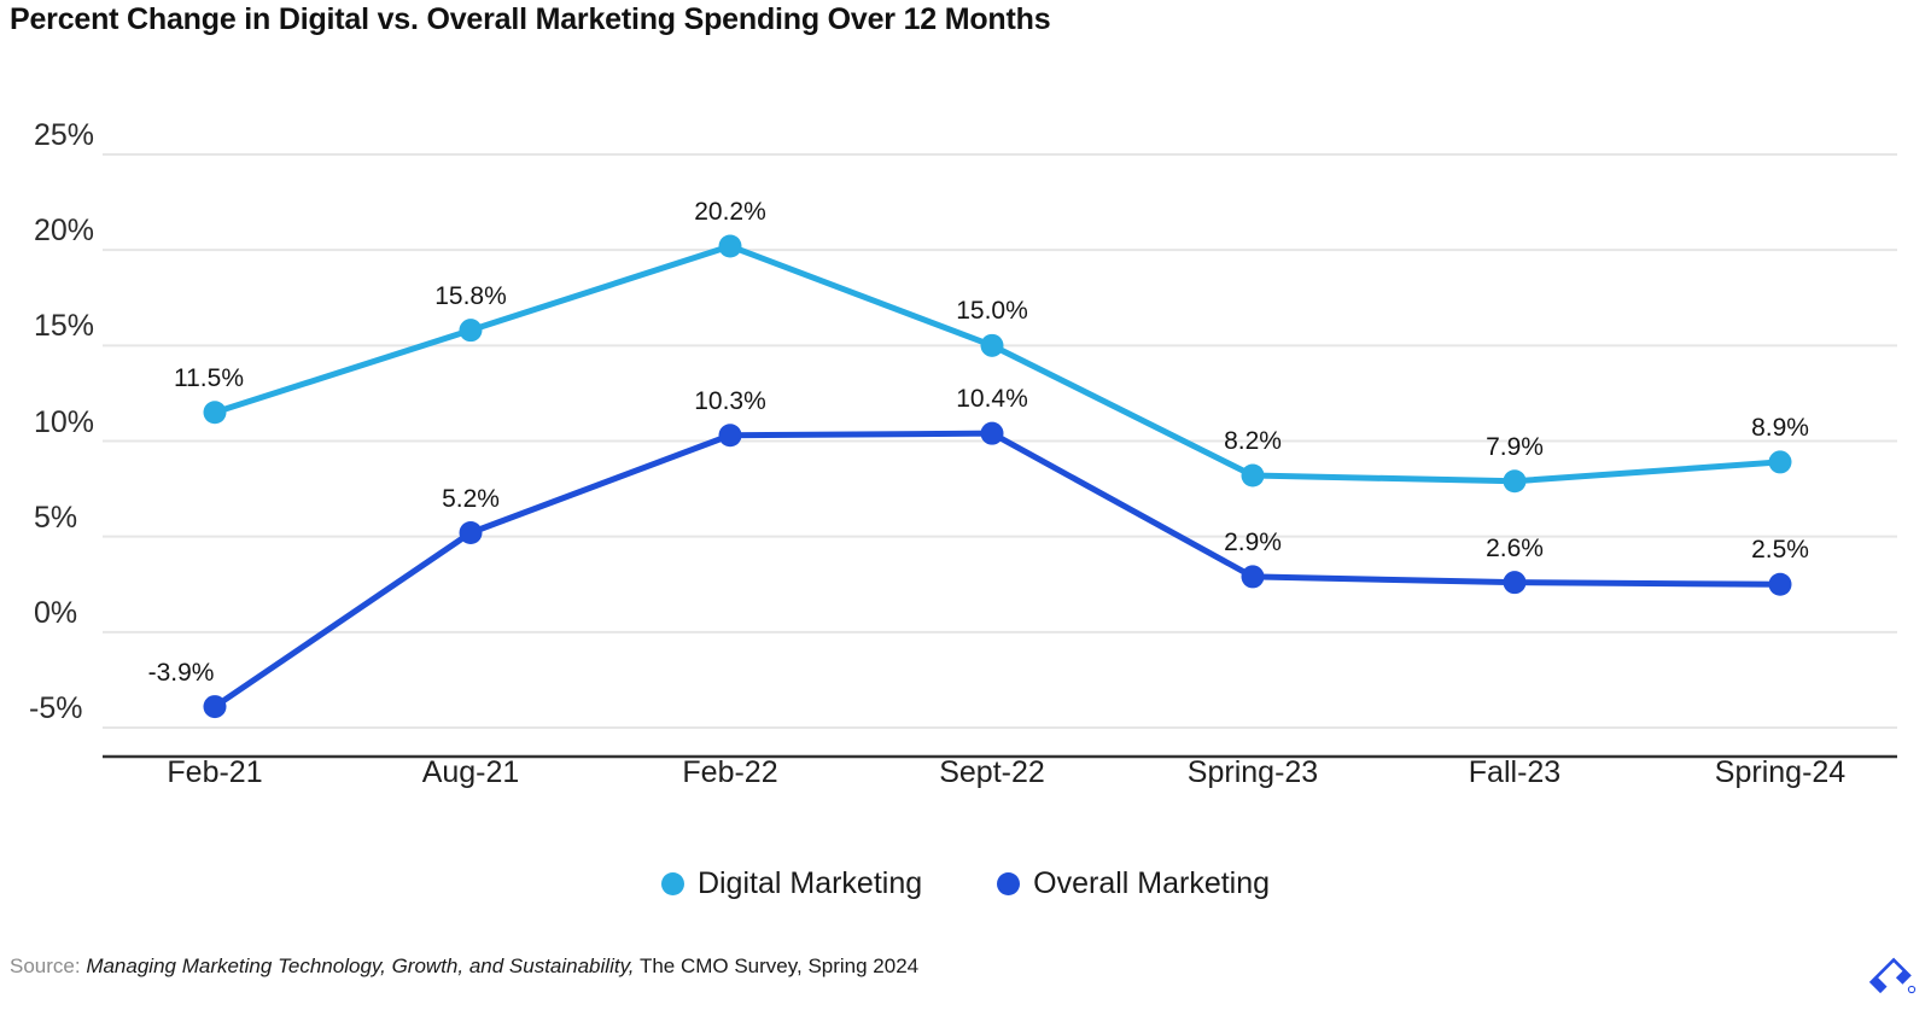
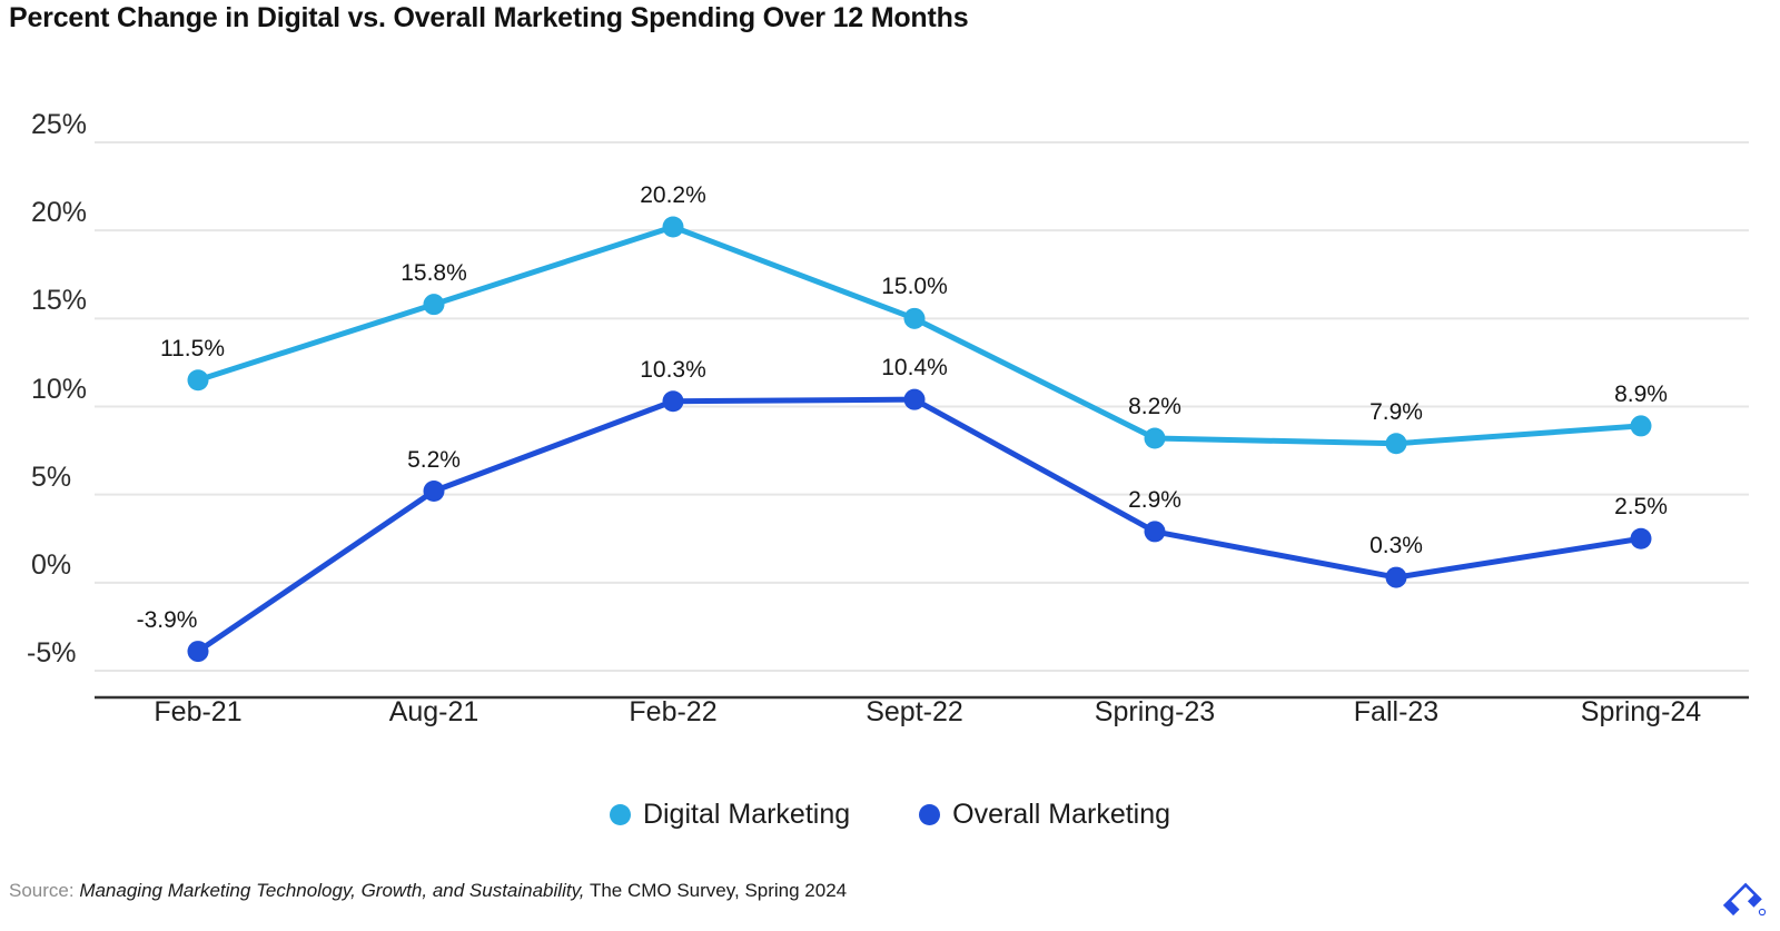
Overall Marketing/Fall-23: 2.6% -> 0.3%
